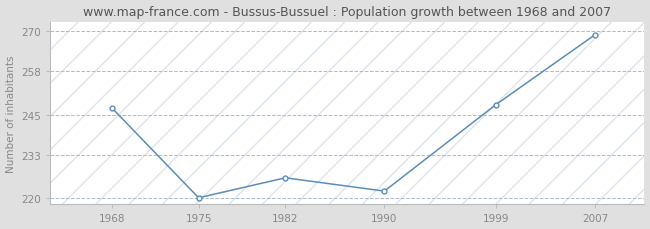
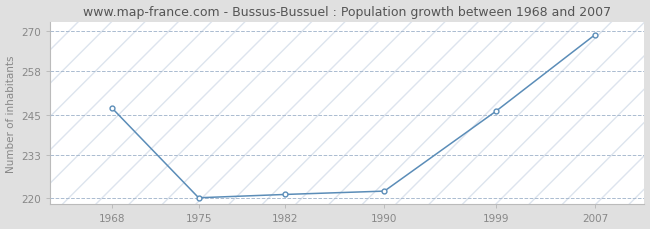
1982: 226 -> 221
1999: 248 -> 246
